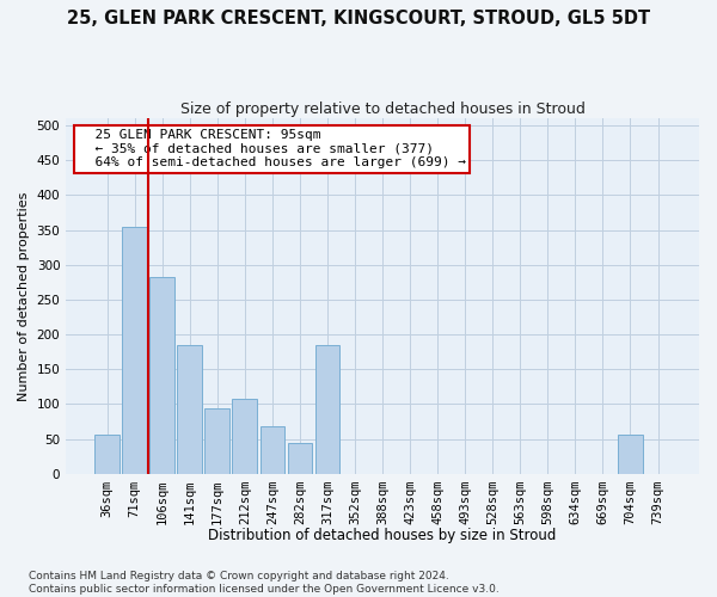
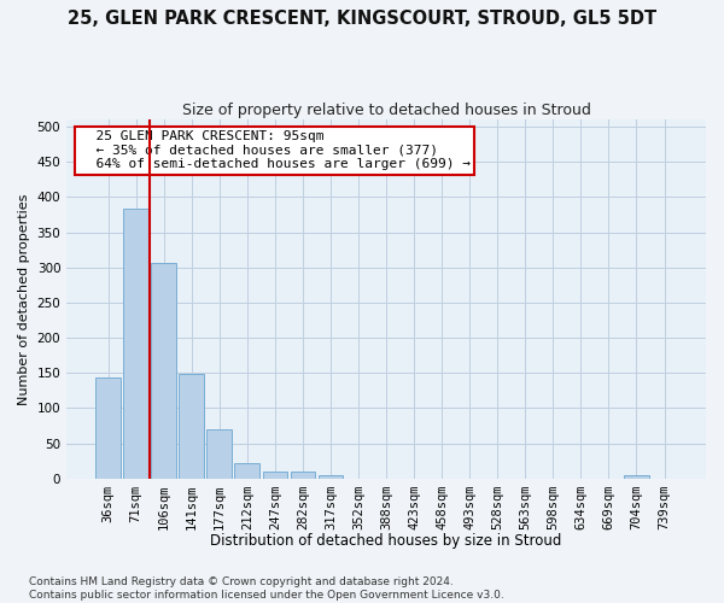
36sqm: 56 -> 143
71sqm: 354 -> 384
106sqm: 282 -> 307
141sqm: 184 -> 149
177sqm: 94 -> 70
212sqm: 108 -> 22
247sqm: 68 -> 10
282sqm: 44 -> 10
317sqm: 184 -> 5
704sqm: 56 -> 5
